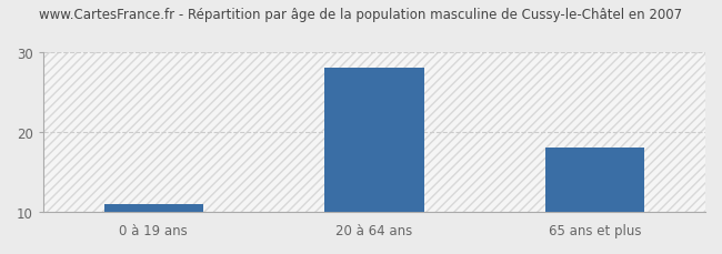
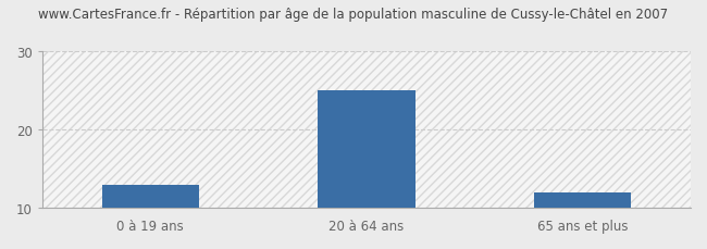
0 à 19 ans: 11 -> 13
20 à 64 ans: 28 -> 25
65 ans et plus: 18 -> 12
